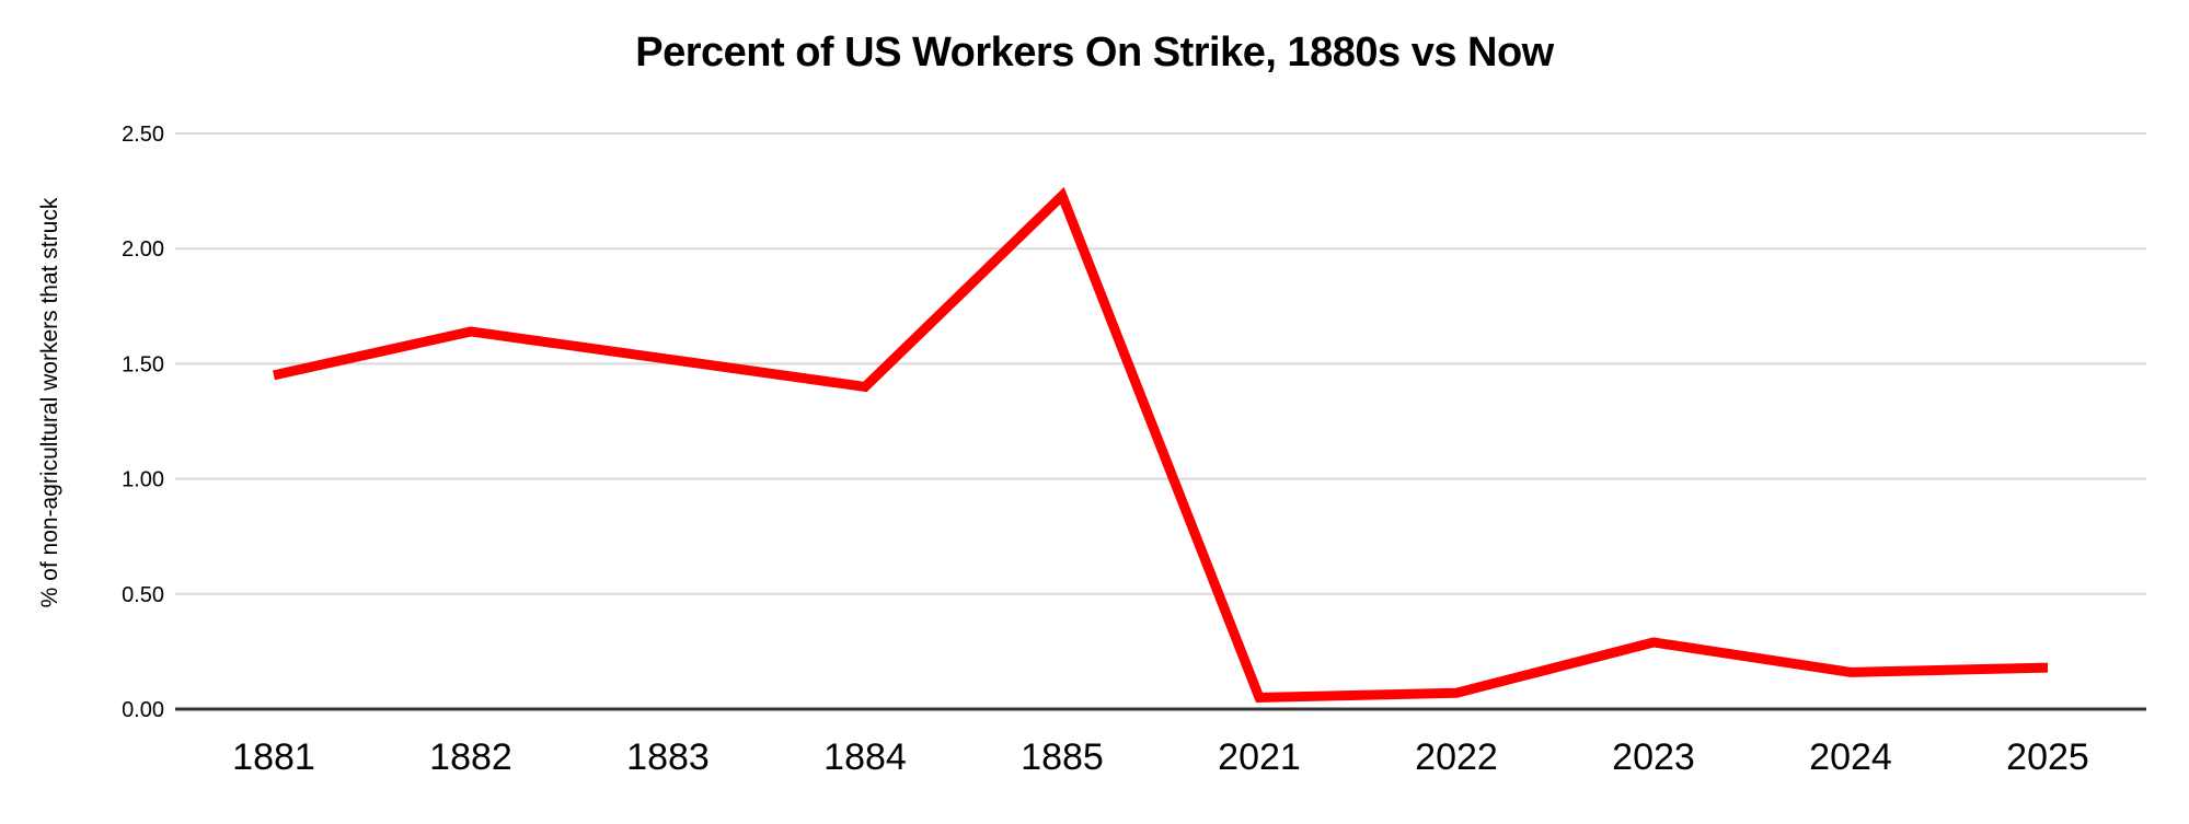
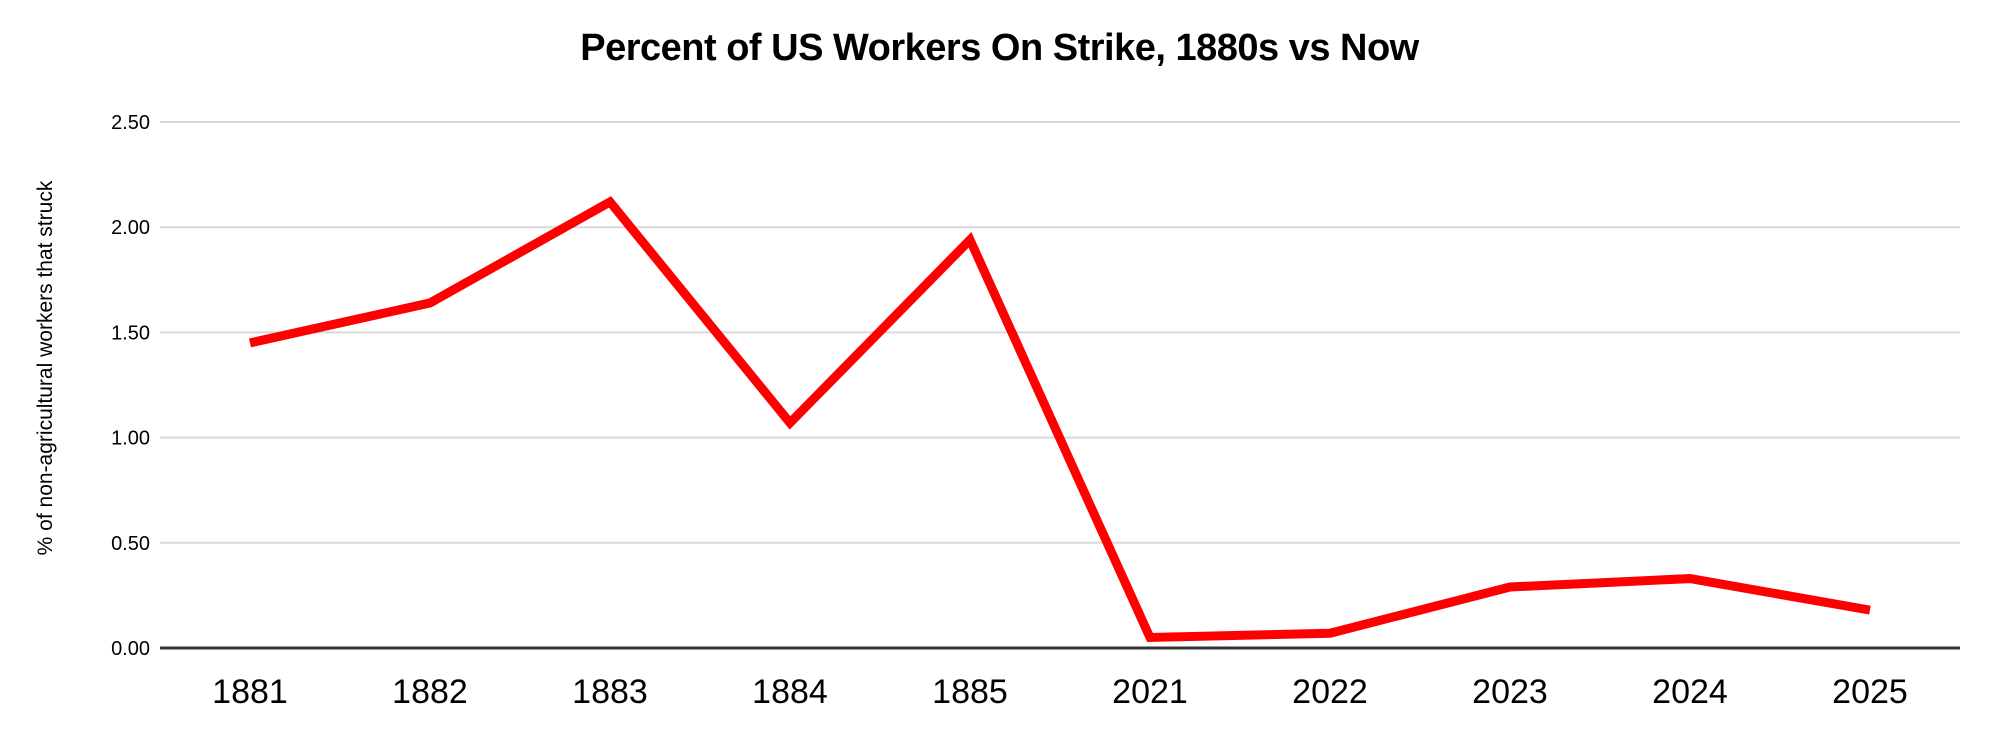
1883: 1.52 -> 2.12
1884: 1.40 -> 1.07
1885: 2.23 -> 1.94
2024: 0.16 -> 0.33
